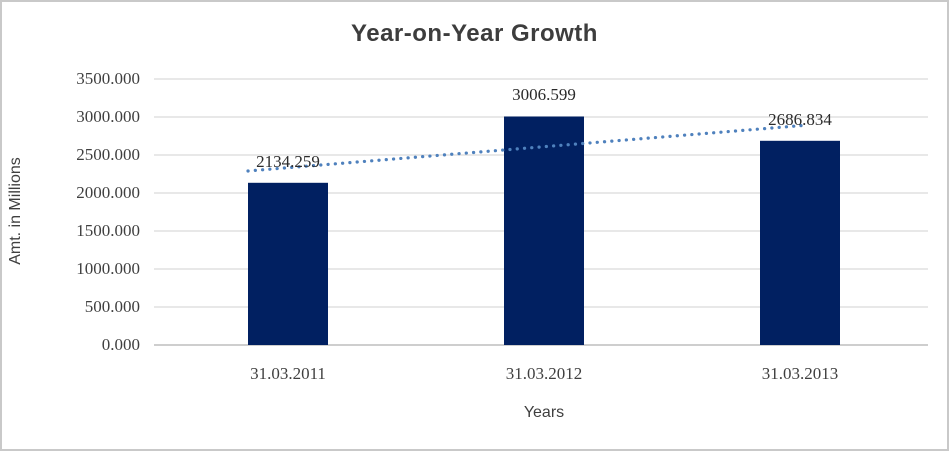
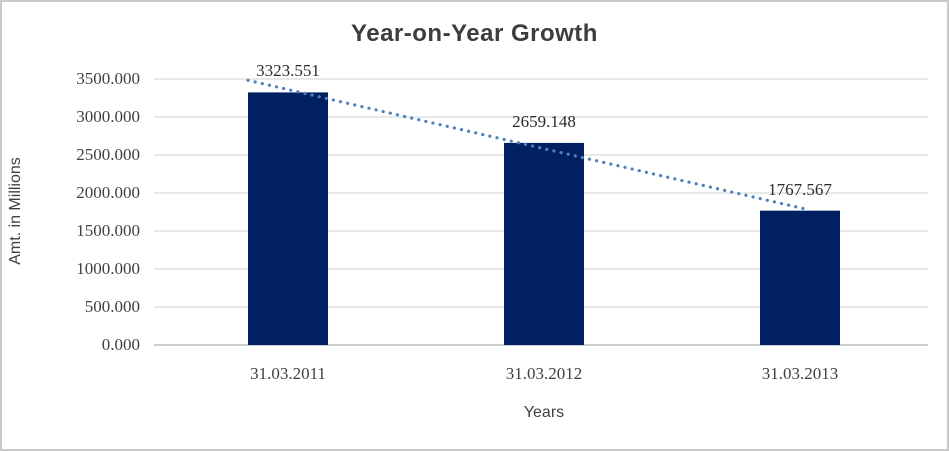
31.03.2011: 2134.259 -> 3323.551
31.03.2012: 3006.599 -> 2659.148
31.03.2013: 2686.834 -> 1767.567
